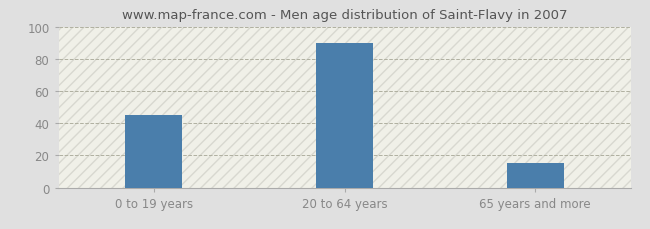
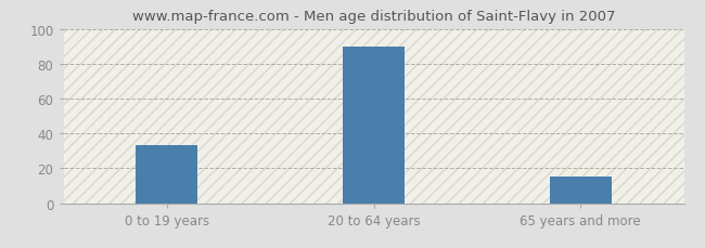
0 to 19 years: 45 -> 33
